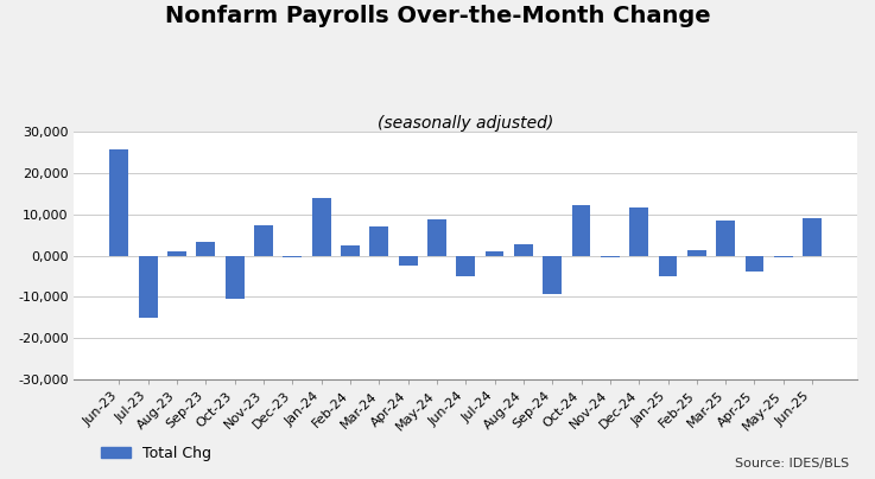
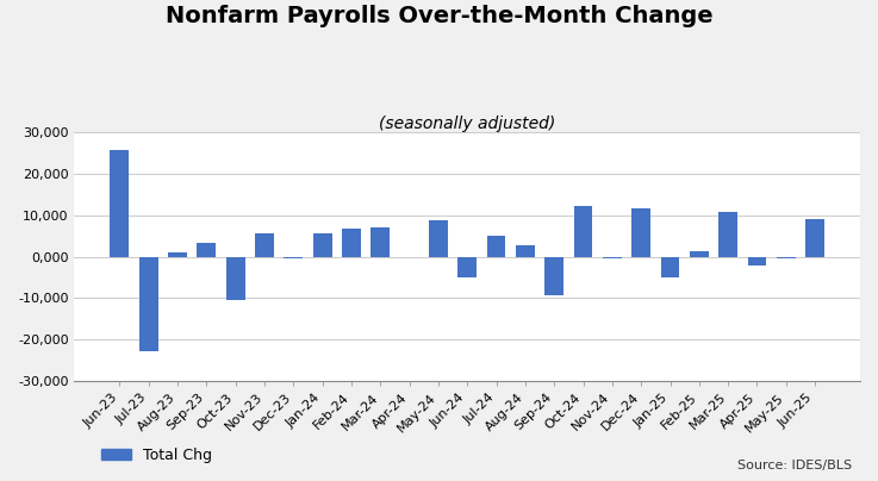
Jul-23: -15,000 -> -23,000
Nov-23: 7,500 -> 5,700
Jan-24: 14,000 -> 5,500
Feb-24: 2,500 -> 6,800
Apr-24: -2,500 -> -200
Jul-24: 1,000 -> 5,000
Mar-25: 8,500 -> 10,700
Apr-25: -4,000 -> -2,200
